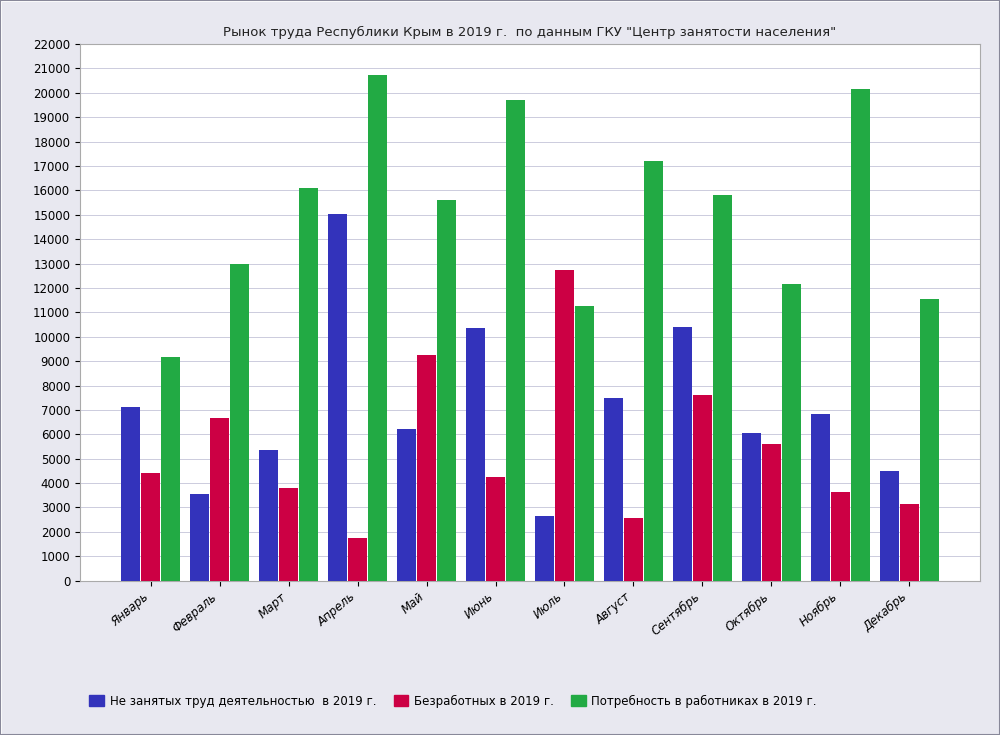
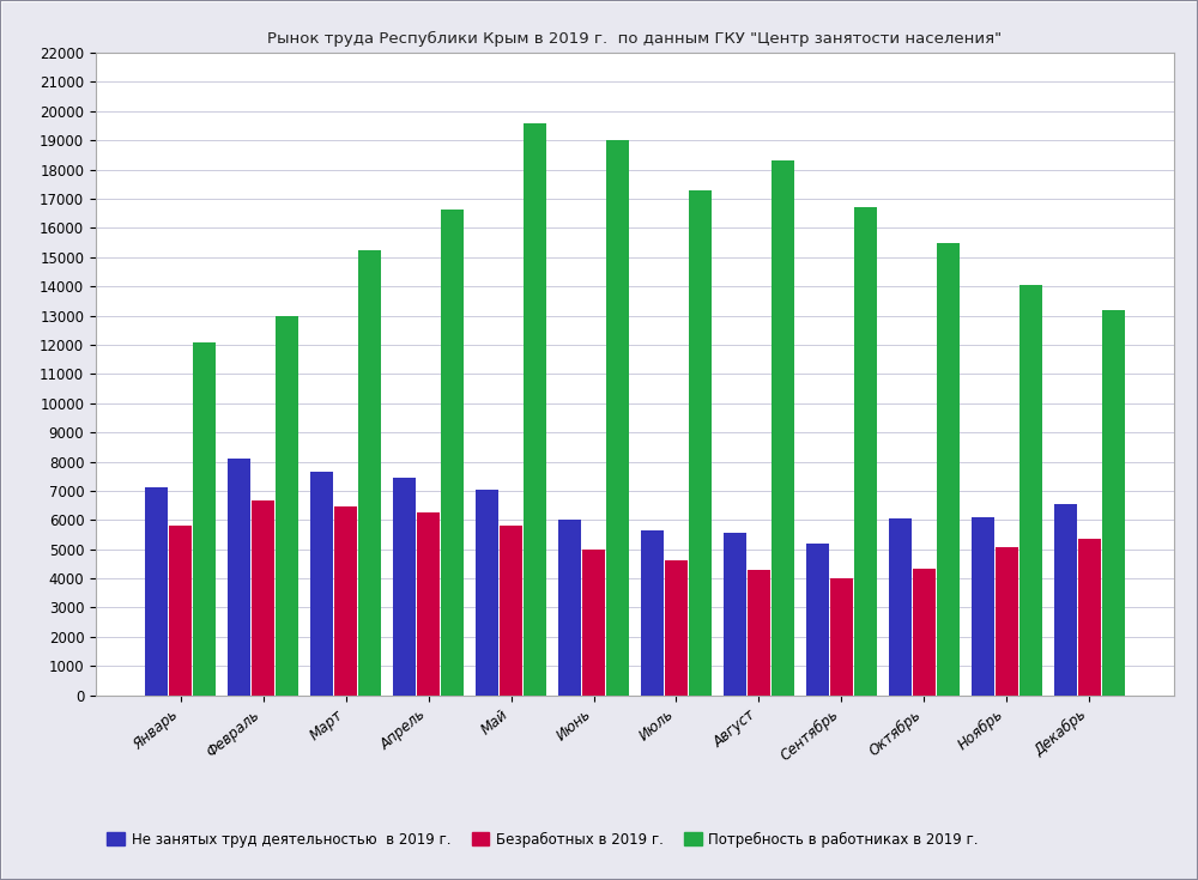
Безработных в 2019 г./Январь: 4400 -> 5800
Потребность в работниках в 2019 г./Январь: 9150 -> 12100
Не занятых труд деятельностью в 2019 г./Февраль: 3550 -> 8100
Не занятых труд деятельностью в 2019 г./Март: 5350 -> 7650
Безработных в 2019 г./Март: 3800 -> 6450
Потребность в работниках в 2019 г./Март: 16100 -> 15250
Не занятых труд деятельностью в 2019 г./Апрель: 15050 -> 7450
Безработных в 2019 г./Апрель: 1750 -> 6250
Потребность в работниках в 2019 г./Апрель: 20750 -> 16650
Не занятых труд деятельностью в 2019 г./Май: 6200 -> 7050
Безработных в 2019 г./Май: 9250 -> 5800
Потребность в работниках в 2019 г./Май: 15600 -> 19600
Не занятых труд деятельностью в 2019 г./Июнь: 10350 -> 6000
Безработных в 2019 г./Июнь: 4250 -> 5000
Потребность в работниках в 2019 г./Июнь: 19700 -> 19000
Не занятых труд деятельностью в 2019 г./Июль: 2650 -> 5650
Безработных в 2019 г./Июль: 12750 -> 4600
Потребность в работниках в 2019 г./Июль: 11250 -> 17300
Не занятых труд деятельностью в 2019 г./Август: 7500 -> 5550
Безработных в 2019 г./Август: 2550 -> 4300
Потребность в работниках в 2019 г./Август: 17200 -> 18300
Не занятых труд деятельностью в 2019 г./Сентябрь: 10400 -> 5200
Безработных в 2019 г./Сентябрь: 7600 -> 4000
Потребность в работниках в 2019 г./Сентябрь: 15800 -> 16700
Безработных в 2019 г./Октябрь: 5600 -> 4350
Потребность в работниках в 2019 г./Октябрь: 12150 -> 15500
Не занятых труд деятельностью в 2019 г./Ноябрь: 6850 -> 6100
Безработных в 2019 г./Ноябрь: 3650 -> 5050
Потребность в работниках в 2019 г./Ноябрь: 20150 -> 14050
Не занятых труд деятельностью в 2019 г./Декабрь: 4500 -> 6550
Безработных в 2019 г./Декабрь: 3150 -> 5350
Потребность в работниках в 2019 г./Декабрь: 11550 -> 13200
